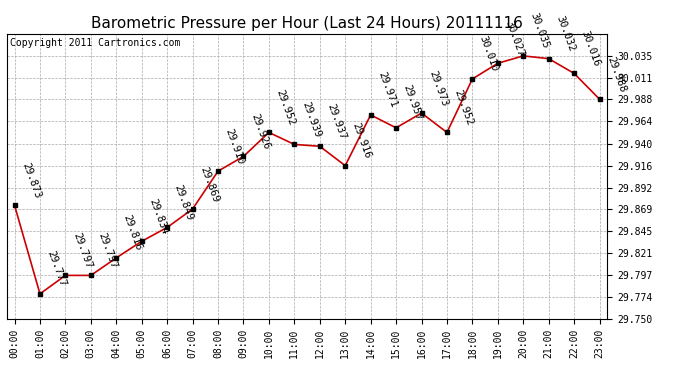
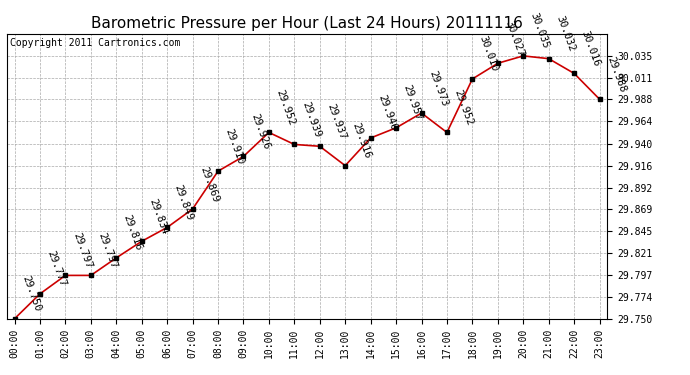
00:00: 29.873 -> 29.750
14:00: 29.971 -> 29.946
